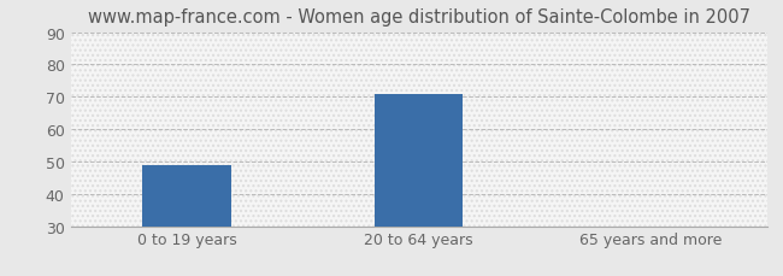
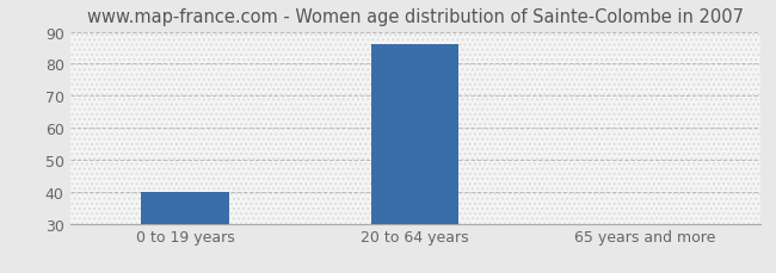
0 to 19 years: 49 -> 40
20 to 64 years: 71 -> 86
